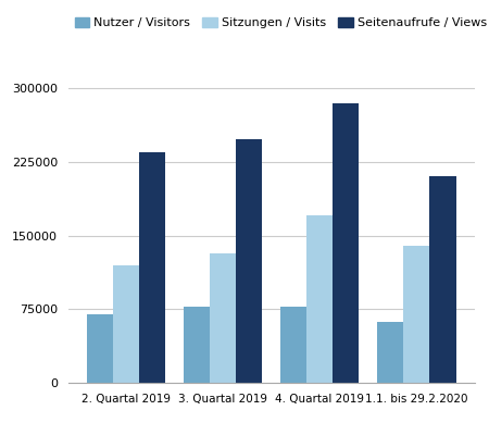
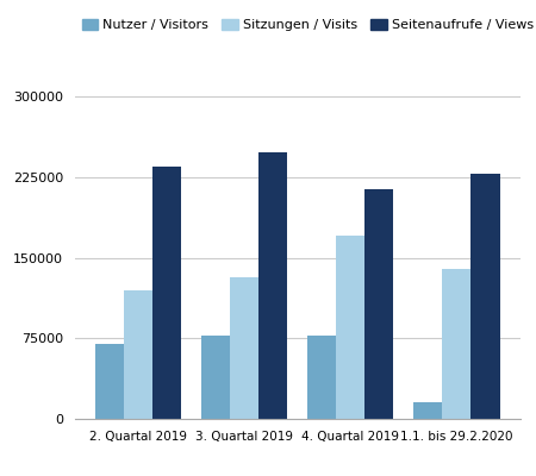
Seitenaufrufe / Views/4. Quartal 2019: 285000 -> 214000
Nutzer / Visitors/1.1. bis 29.2.2020: 62000 -> 16000
Seitenaufrufe / Views/1.1. bis 29.2.2020: 210000 -> 228000
